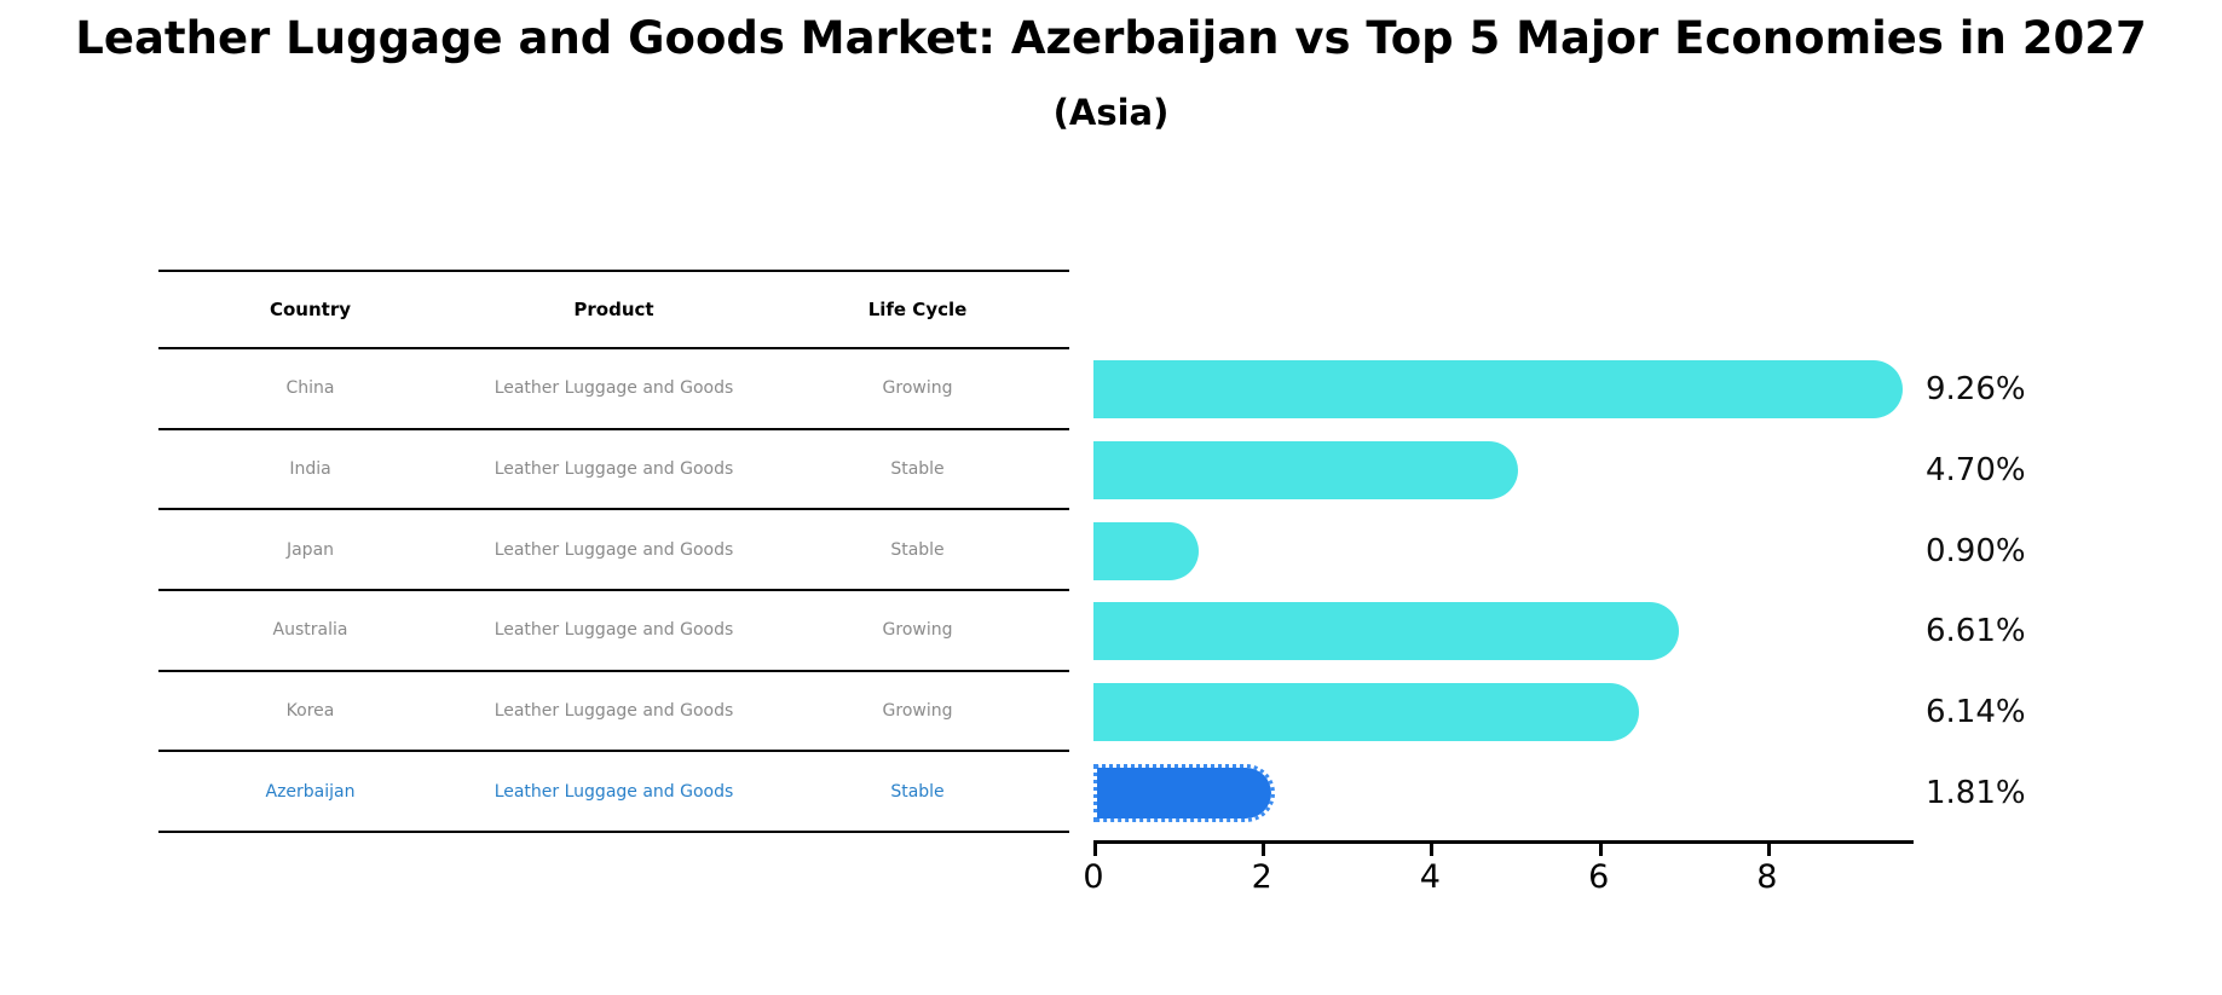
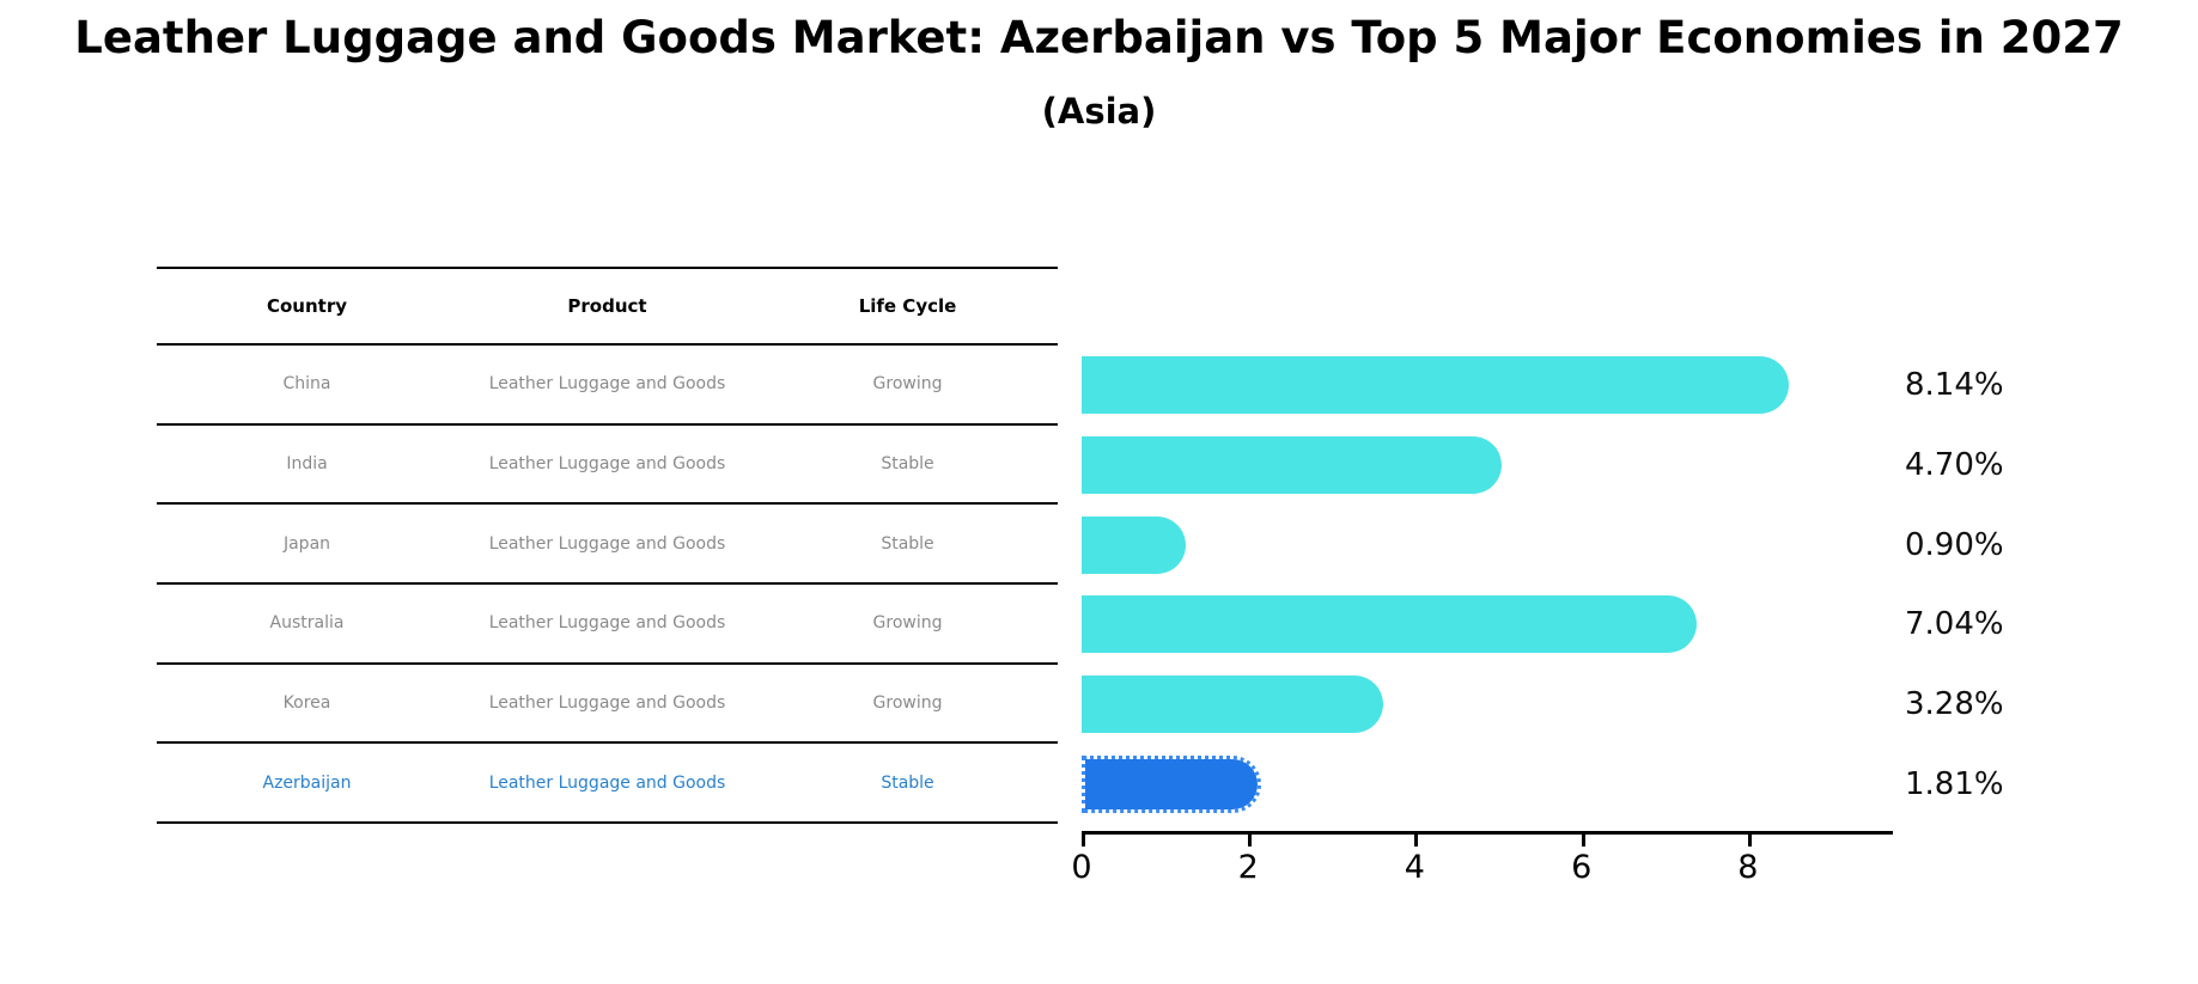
China: 9.26% -> 8.14%
Australia: 6.61% -> 7.04%
Korea: 6.14% -> 3.28%
